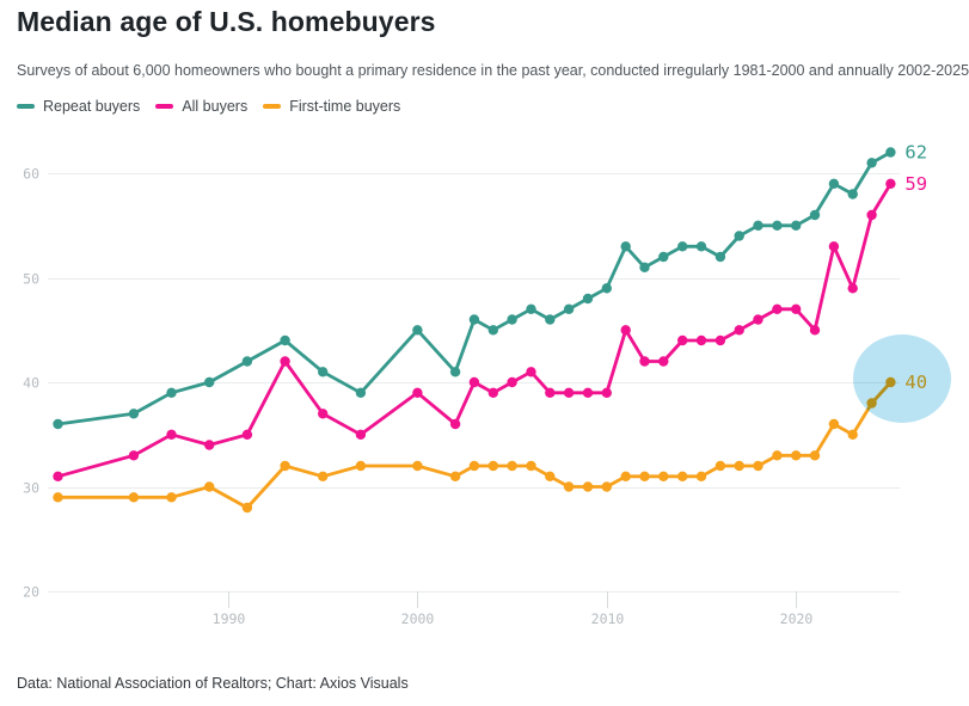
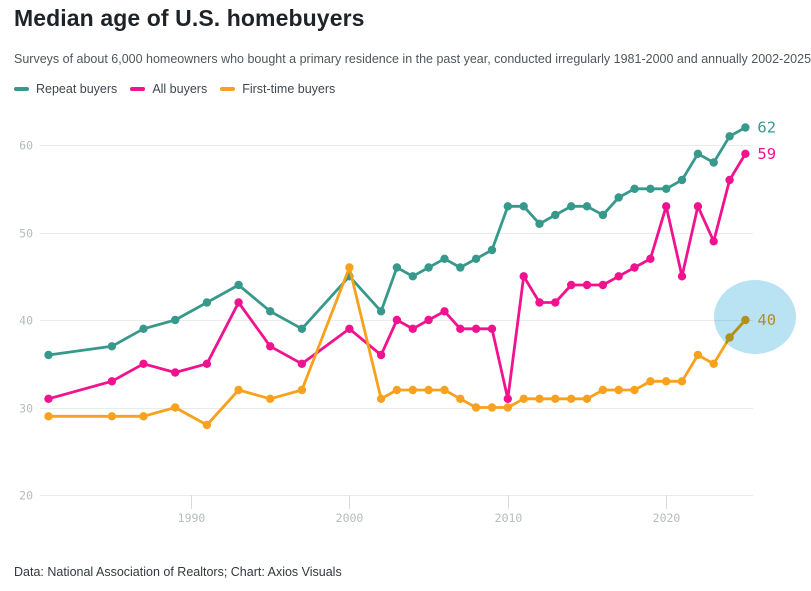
First-time buyers/2000: 32 -> 46
Repeat buyers/2010: 49 -> 53
All buyers/2010: 39 -> 31
All buyers/2020: 47 -> 53
